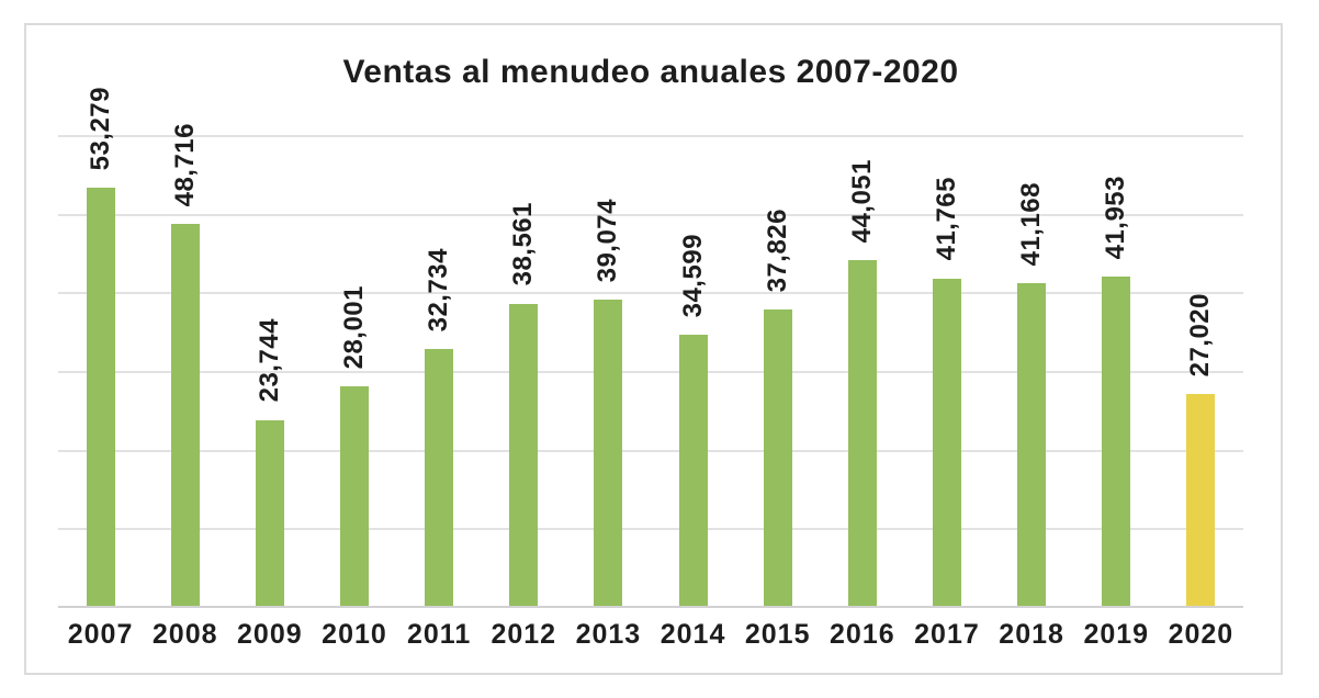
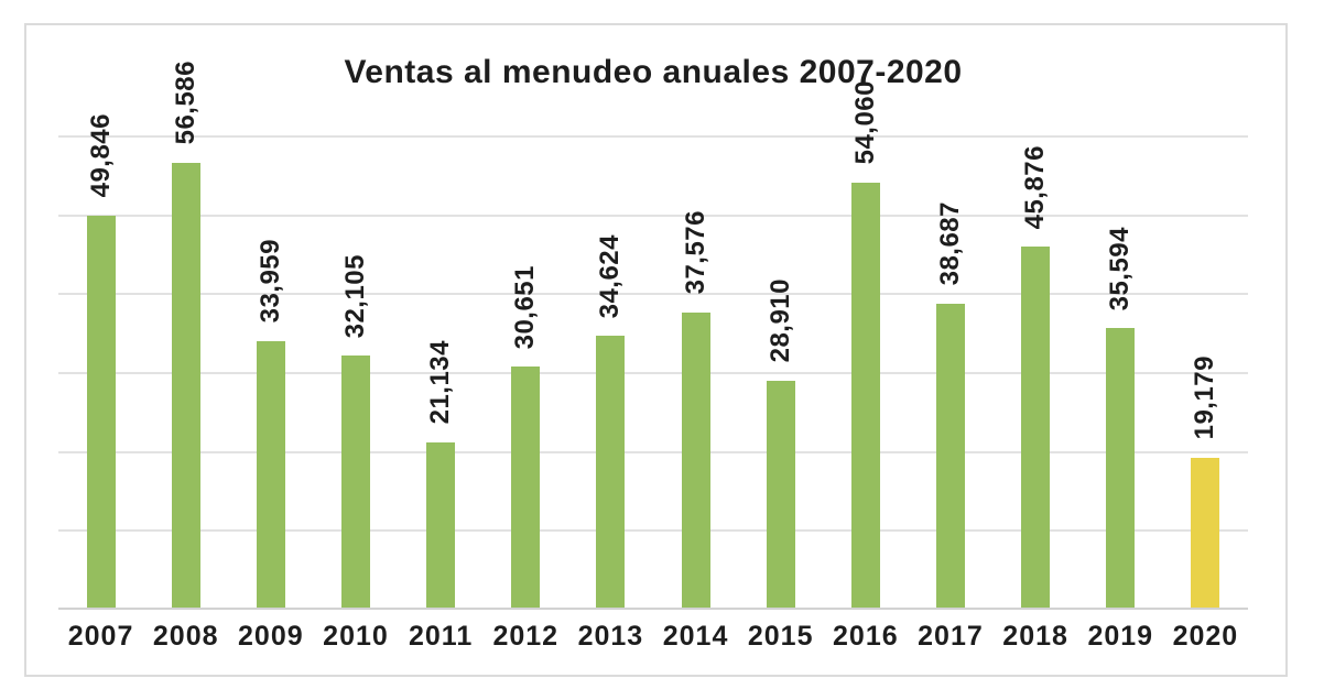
2007: 53,279 -> 49,846
2008: 48,716 -> 56,586
2009: 23,744 -> 33,959
2010: 28,001 -> 32,105
2011: 32,734 -> 21,134
2012: 38,561 -> 30,651
2013: 39,074 -> 34,624
2014: 34,599 -> 37,576
2015: 37,826 -> 28,910
2016: 44,051 -> 54,060
2017: 41,765 -> 38,687
2018: 41,168 -> 45,876
2019: 41,953 -> 35,594
2020: 27,020 -> 19,179
